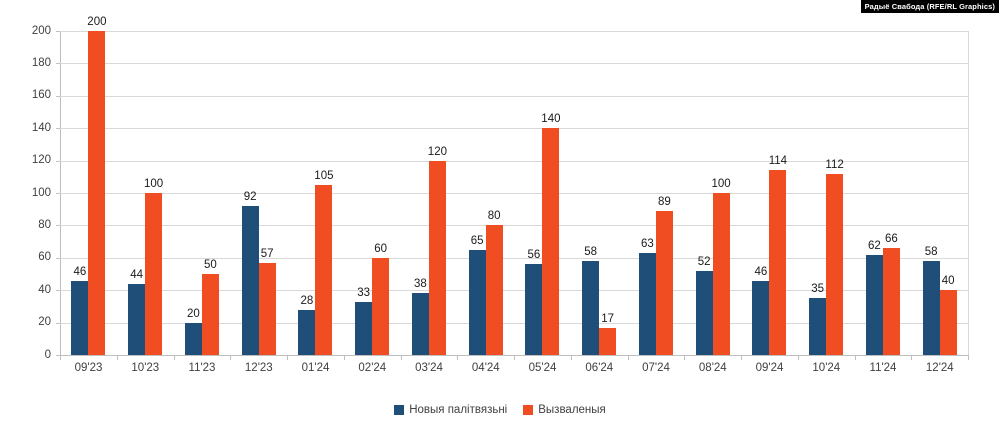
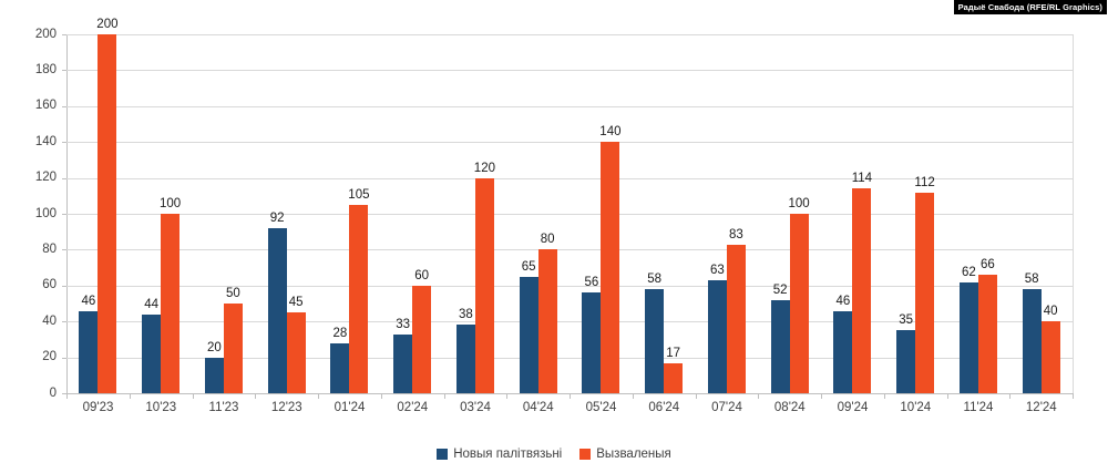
Вызваленыя/12'23: 57 -> 45
Вызваленыя/07'24: 89 -> 83
